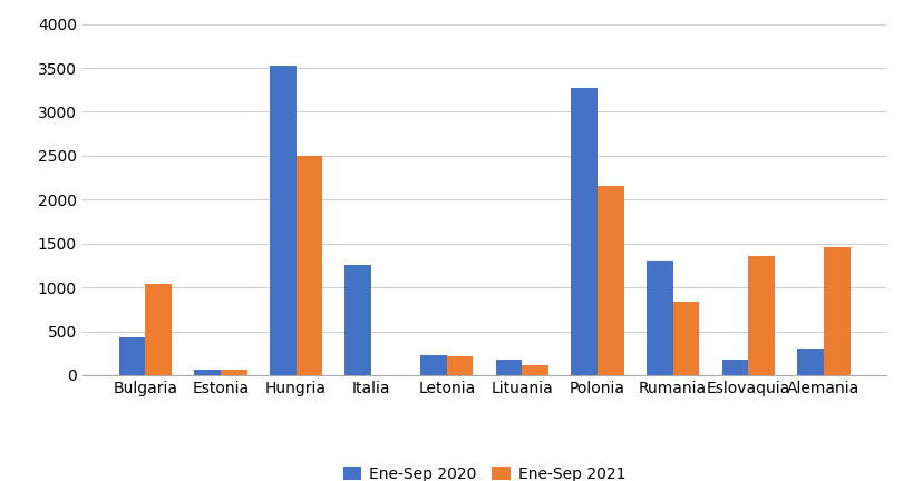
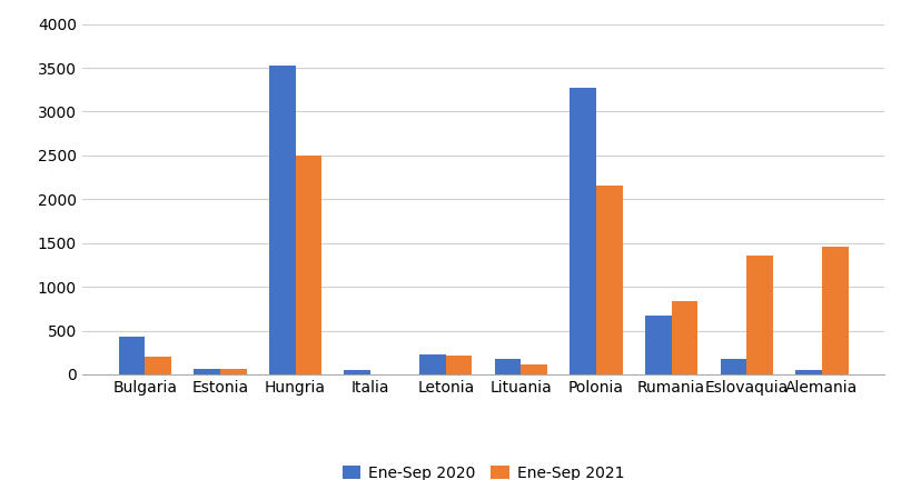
Ene-Sep 2021/Bulgaria: 1040 -> 200
Ene-Sep 2020/Italia: 1260 -> 40
Ene-Sep 2020/Rumania: 1300 -> 670
Ene-Sep 2020/Alemania: 300 -> 60
